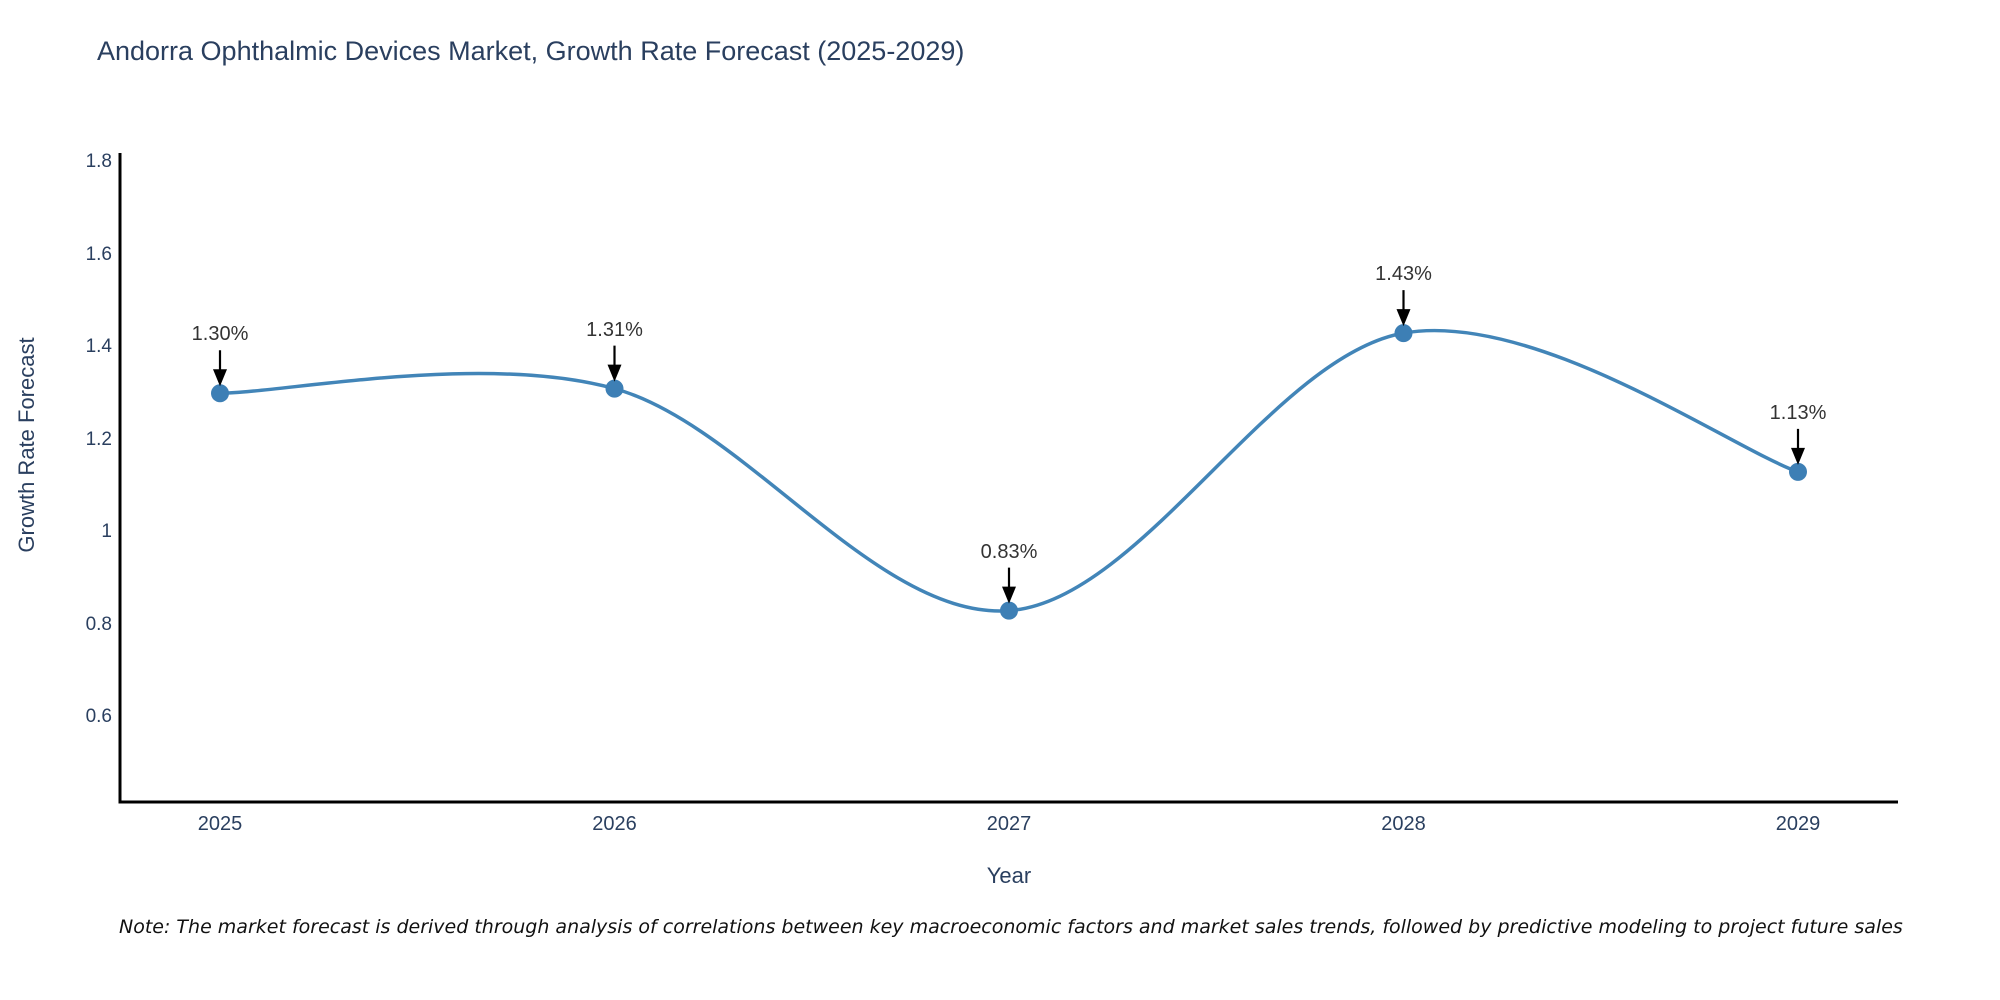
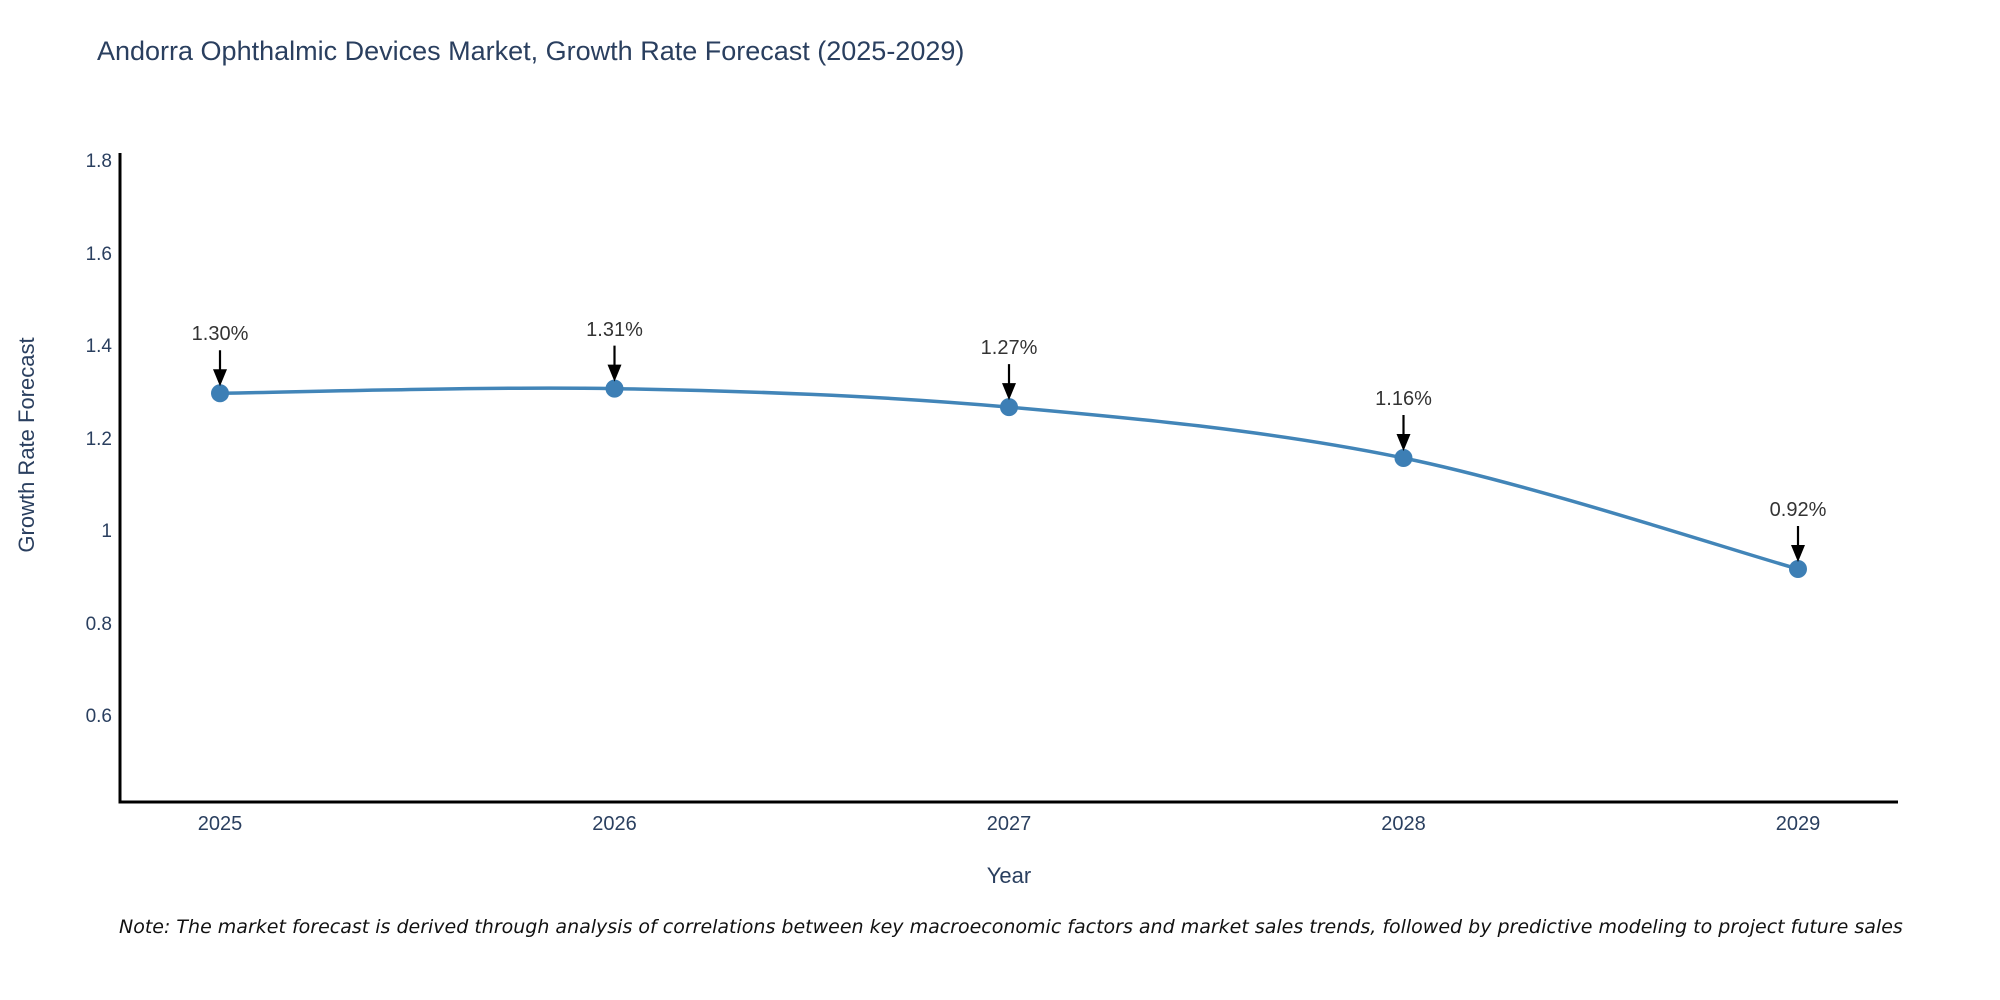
2027: 0.83% -> 1.27%
2028: 1.43% -> 1.16%
2029: 1.13% -> 0.92%
